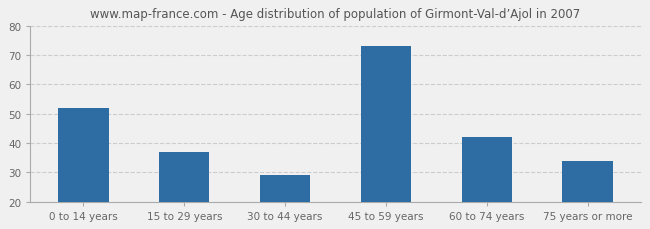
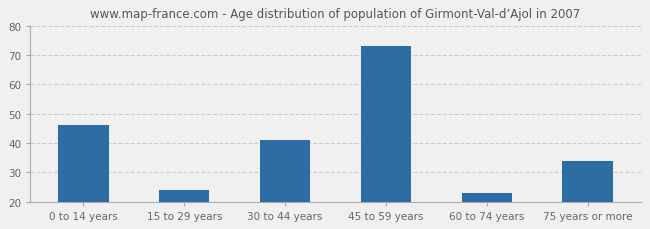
0 to 14 years: 52 -> 46
15 to 29 years: 37 -> 24
30 to 44 years: 29 -> 41
60 to 74 years: 42 -> 23
